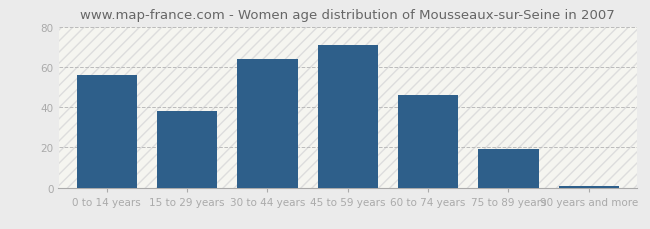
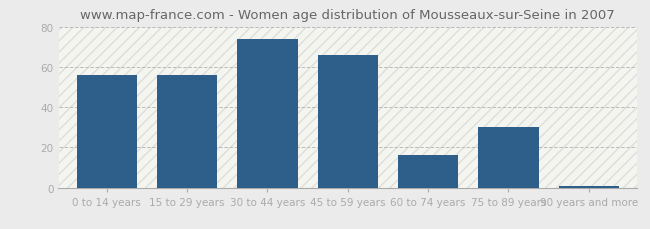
15 to 29 years: 38 -> 56
30 to 44 years: 64 -> 74
45 to 59 years: 71 -> 66
60 to 74 years: 46 -> 16
75 to 89 years: 19 -> 30
